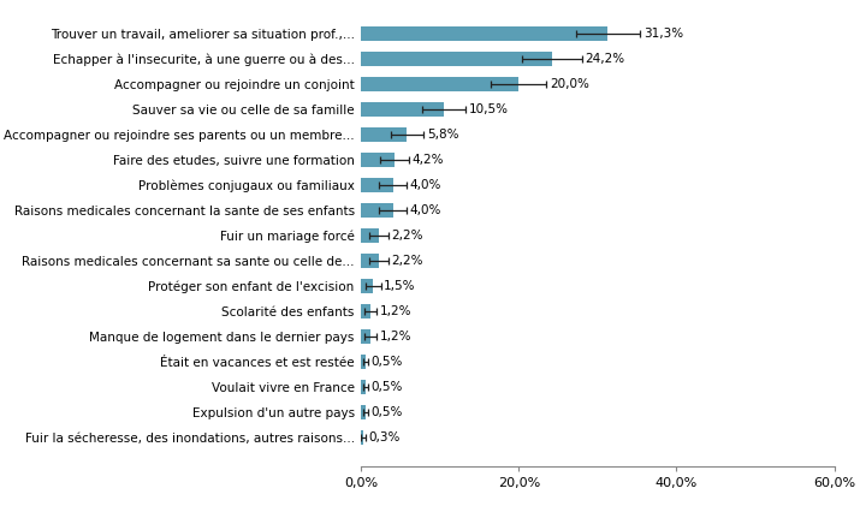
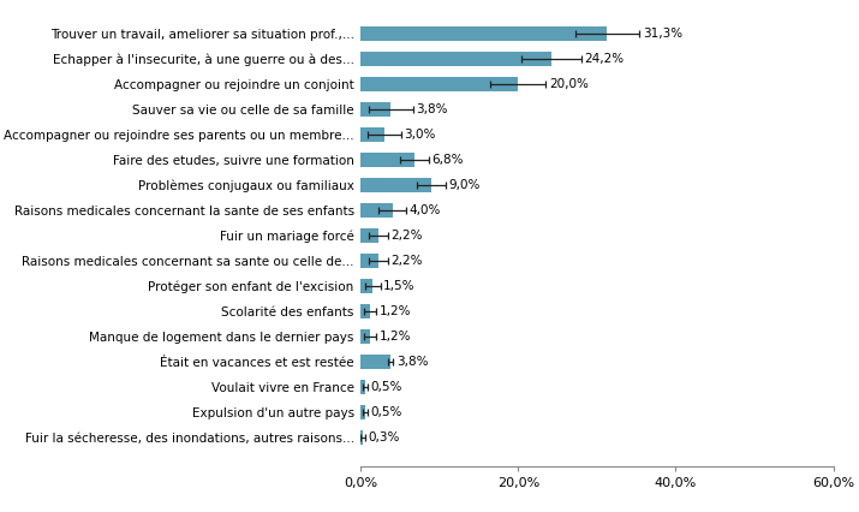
Sauver sa vie ou celle de sa famille: 10,5% -> 3,8%
Accompagner ou rejoindre ses parents ou un membre...: 5,8% -> 3,0%
Faire des etudes, suivre une formation: 4,2% -> 6,8%
Problèmes conjugaux ou familiaux: 4,0% -> 9,0%
Était en vacances et est restée: 0,5% -> 3,8%
